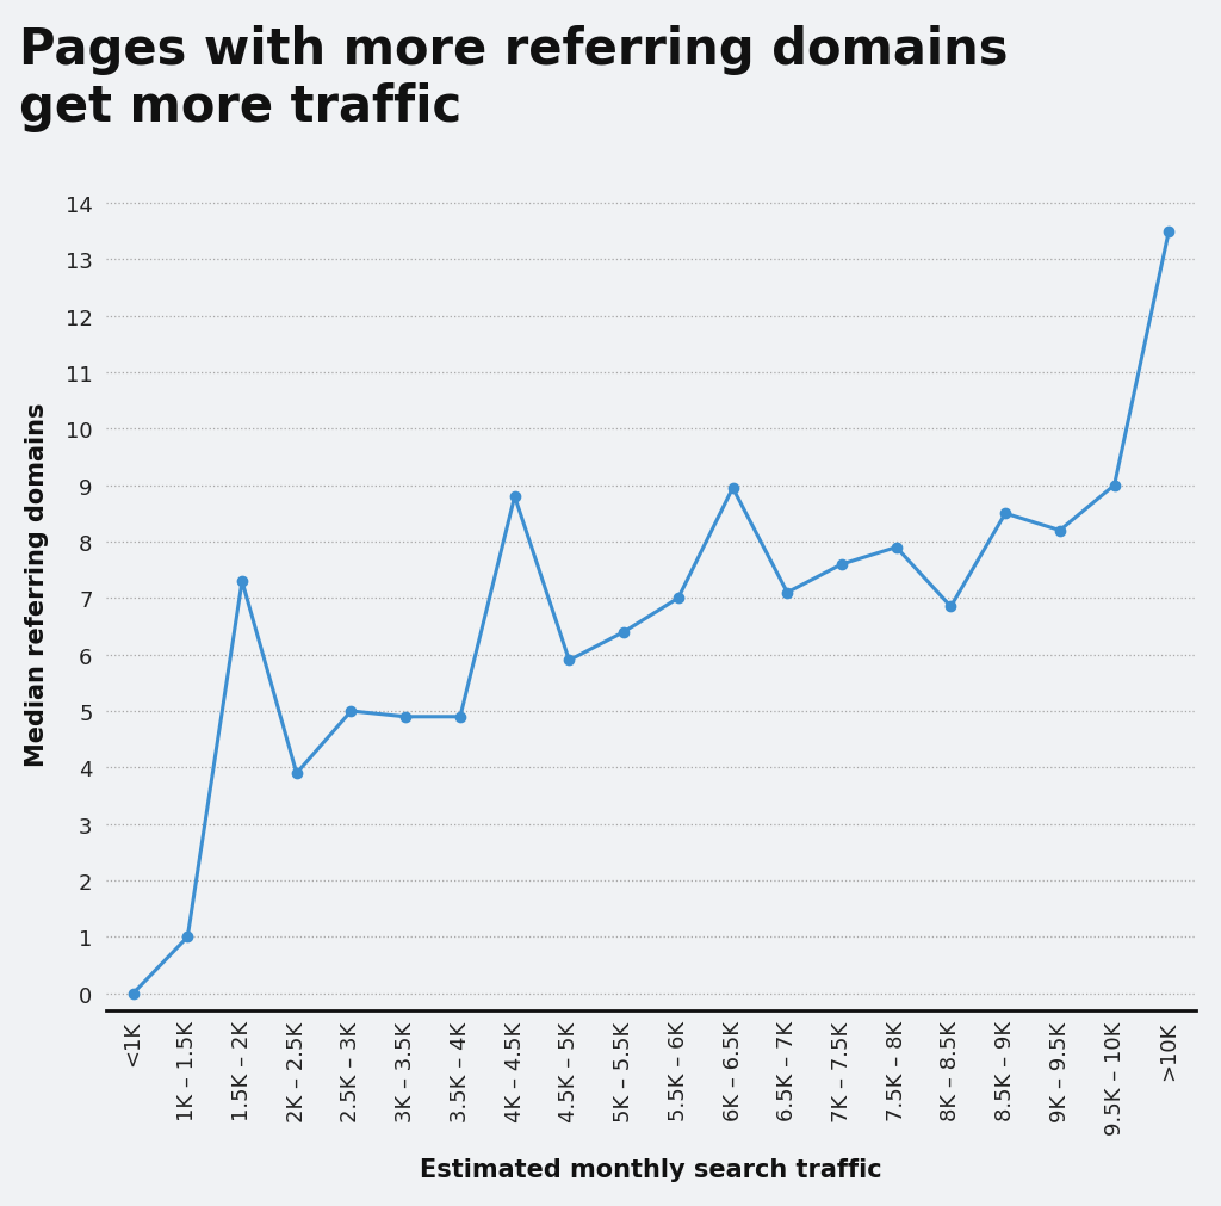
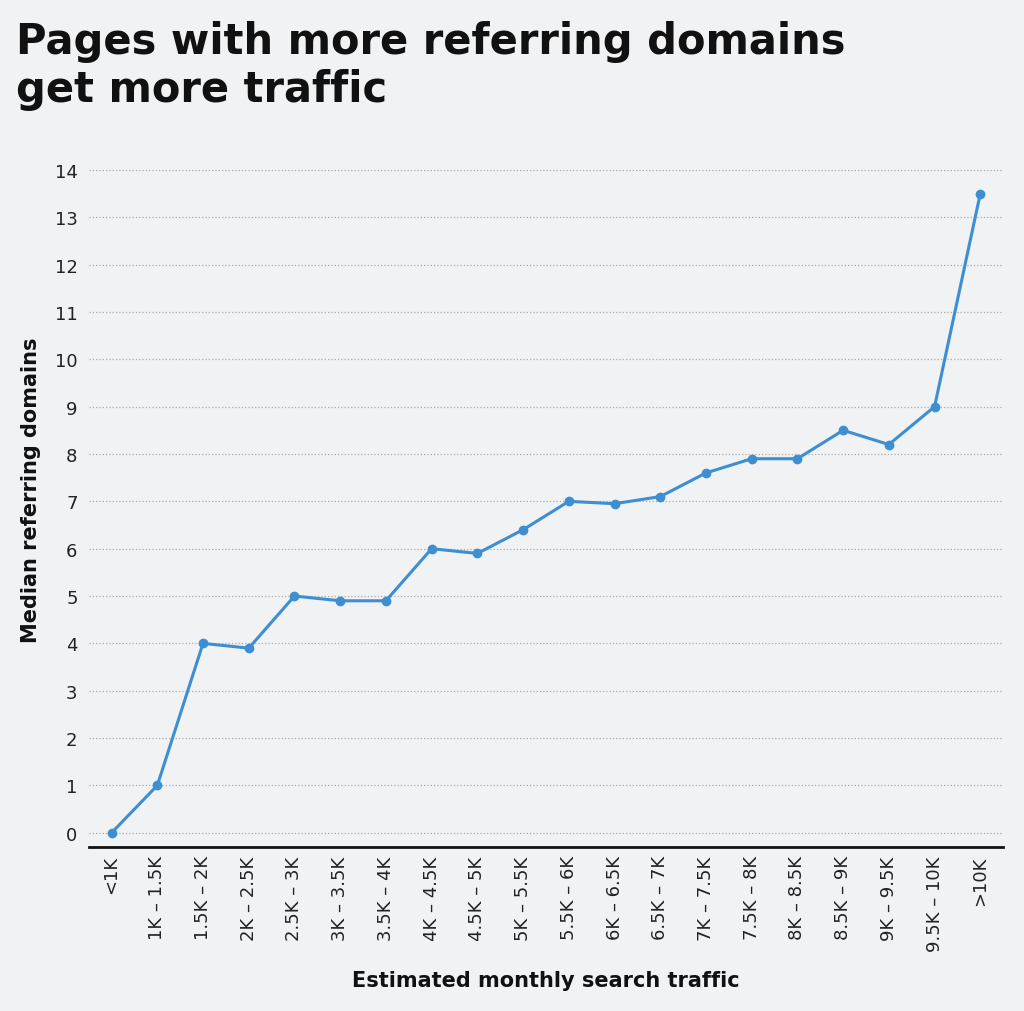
1.5K – 2K: 7.30 -> 4.00
4K – 4.5K: 8.80 -> 6.00
6K – 6.5K: 8.95 -> 6.95
8K – 8.5K: 6.85 -> 7.90
